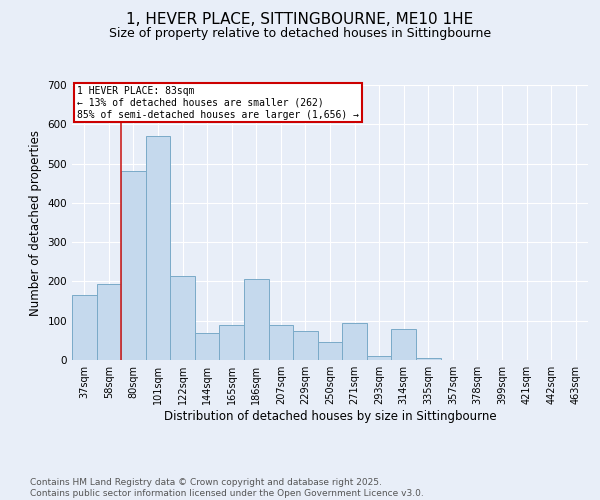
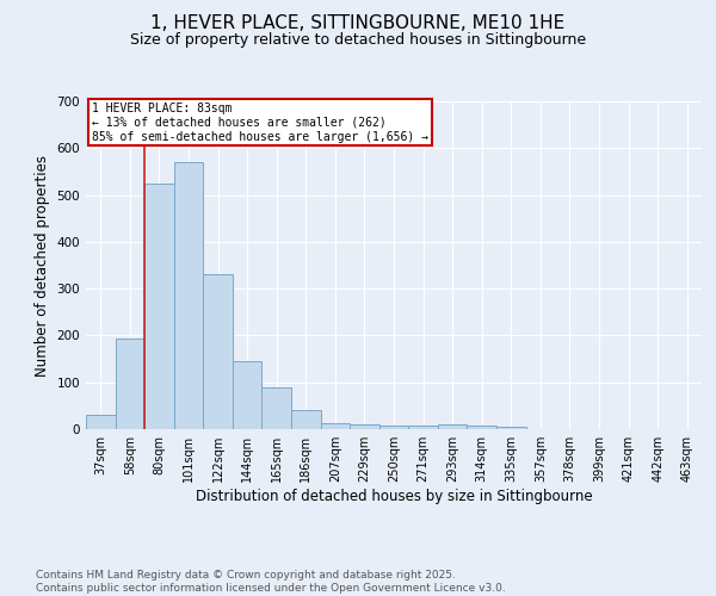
37sqm: 165 -> 30
80sqm: 480 -> 525
122sqm: 215 -> 330
144sqm: 70 -> 145
186sqm: 205 -> 40
207sqm: 90 -> 12
229sqm: 75 -> 10
250sqm: 45 -> 7
271sqm: 95 -> 7
314sqm: 80 -> 7
